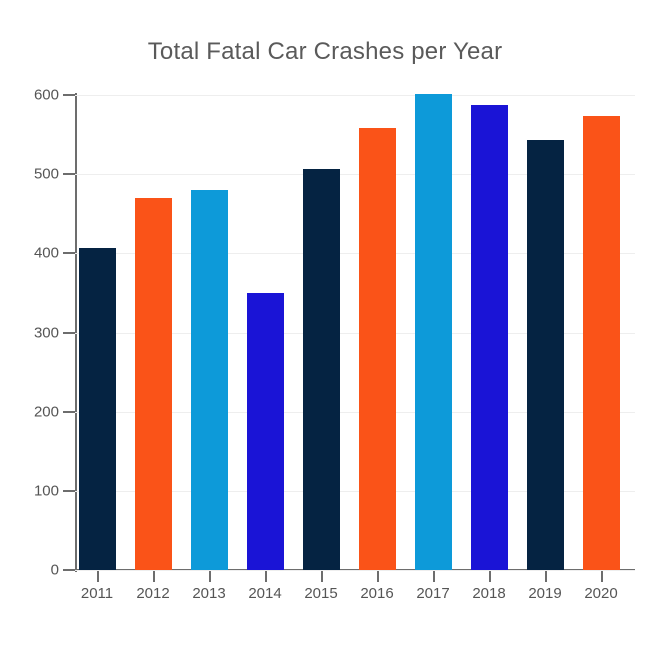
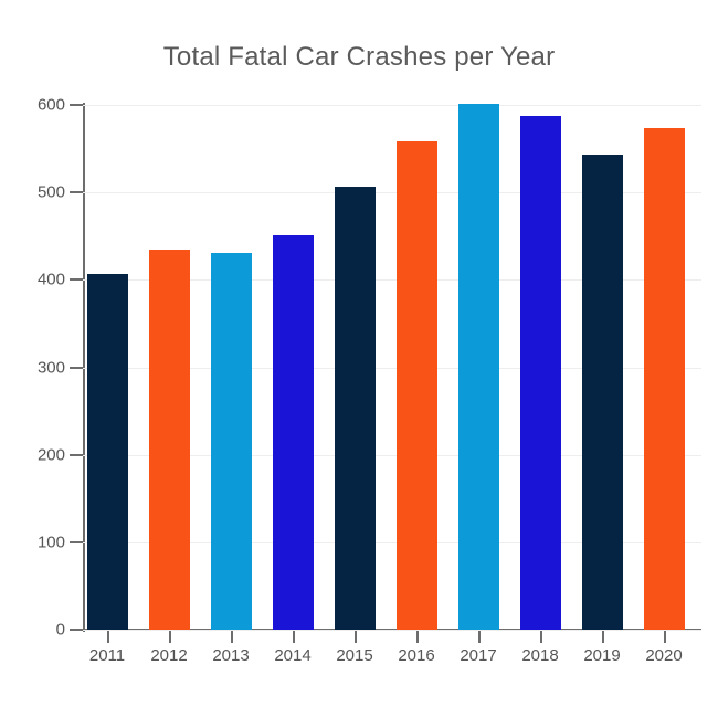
2012: 470 -> 430
2013: 480 -> 430
2014: 350 -> 450
